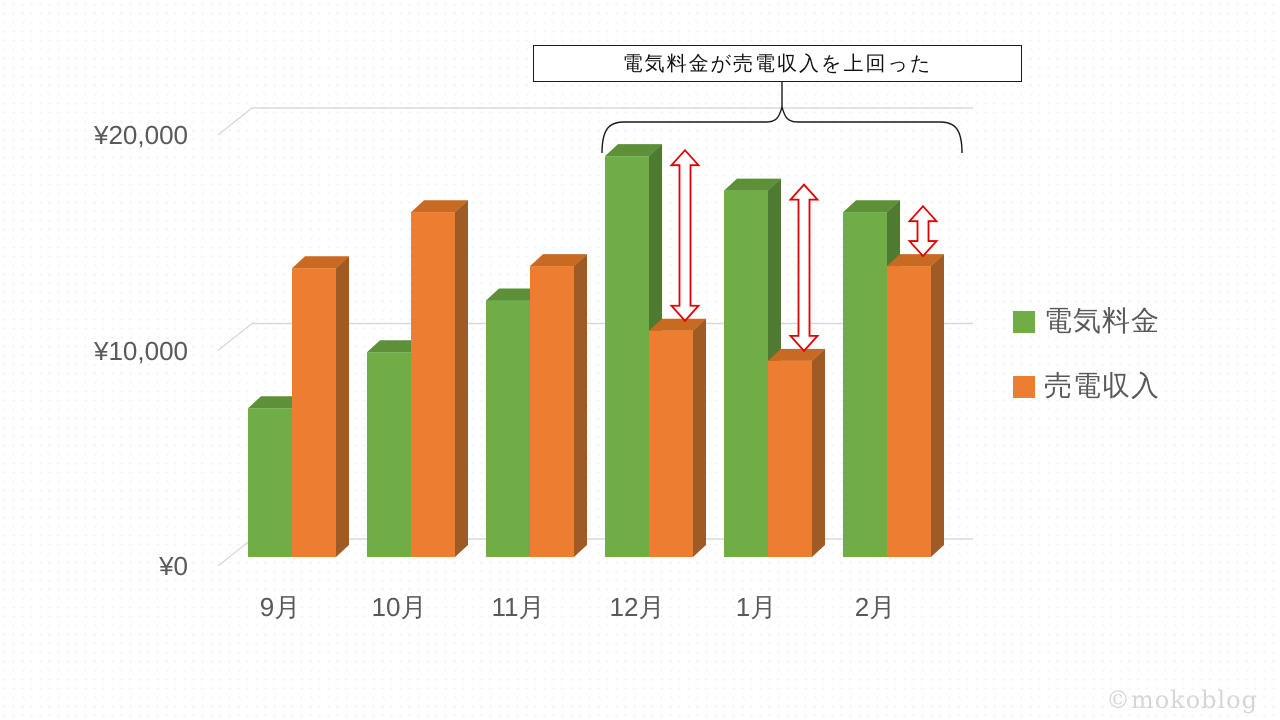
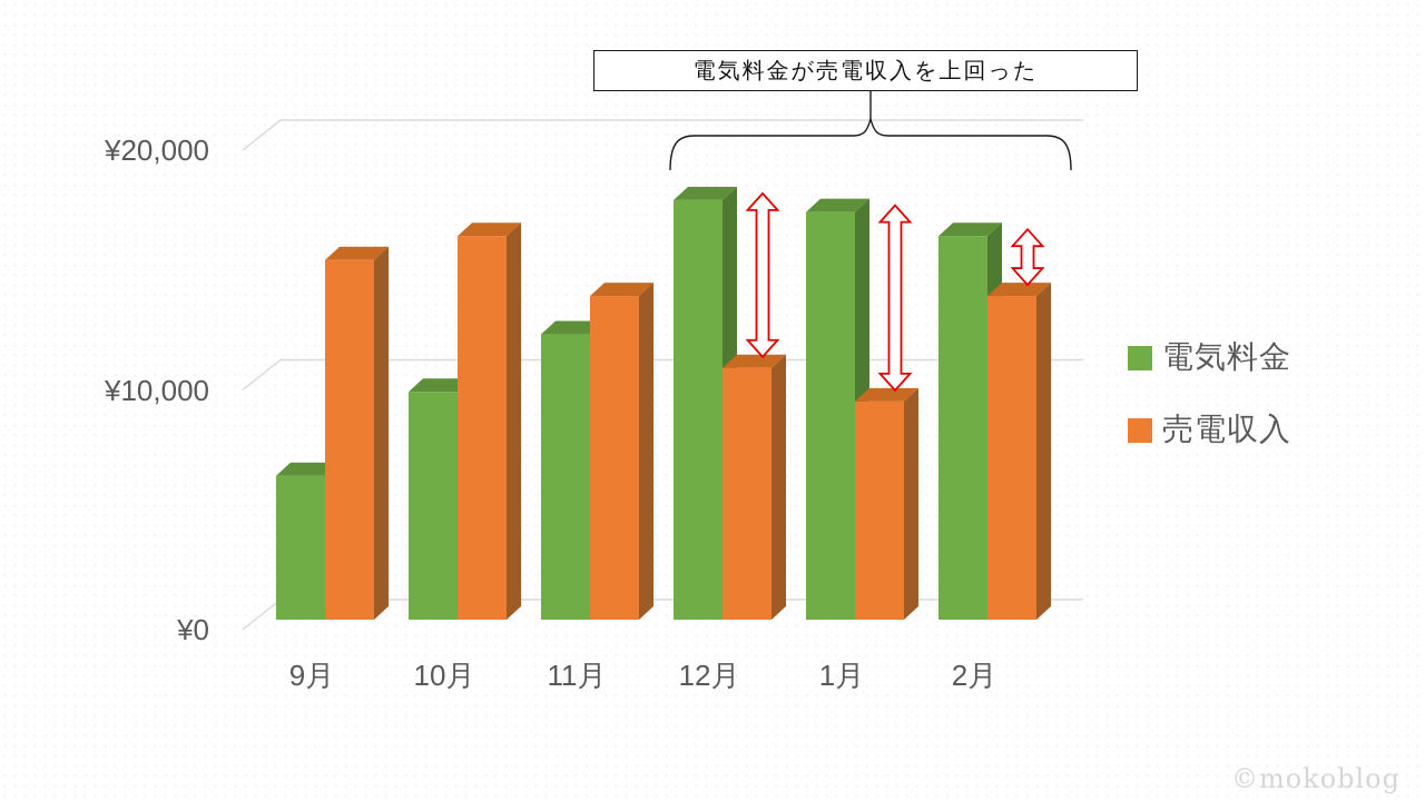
電気料金/9月: ¥6900 -> ¥6000
売電収入/9月: ¥13400 -> ¥15000
電気料金/12月: ¥18600 -> ¥17500
